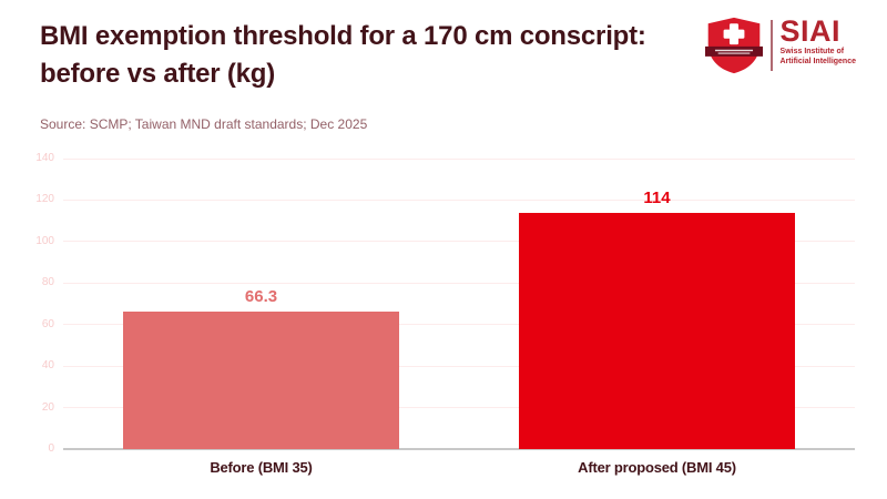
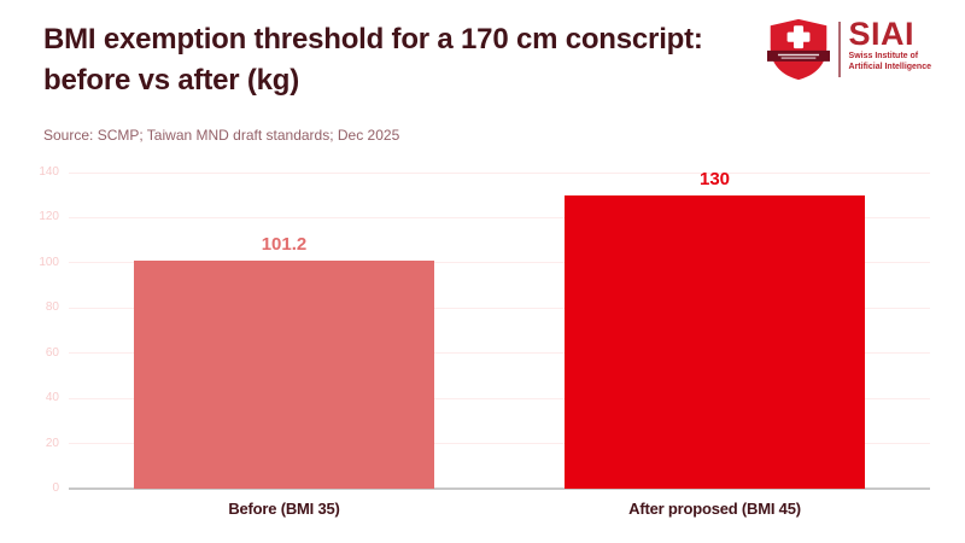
Before (BMI 35): 66.3 -> 101.2
After proposed (BMI 45): 114 -> 130
